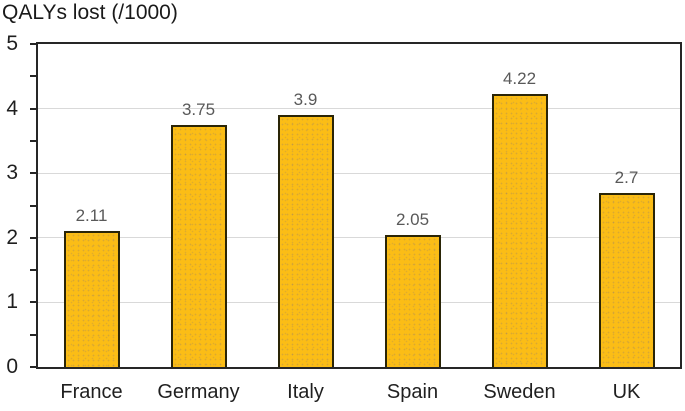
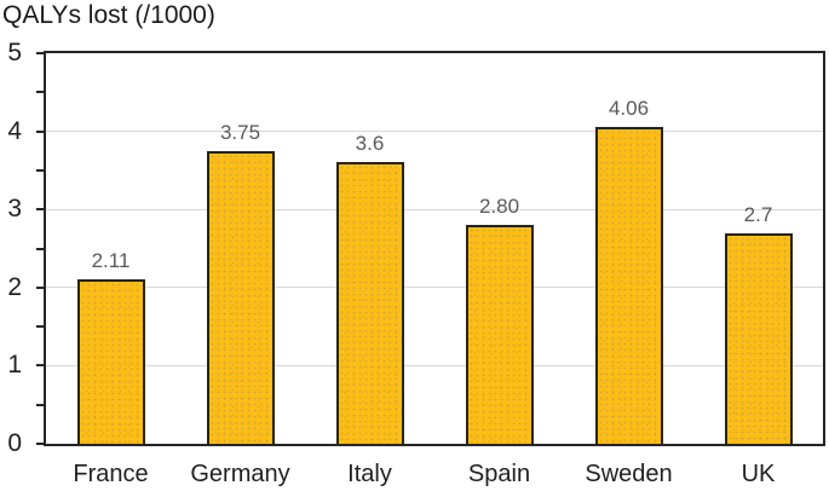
Italy: 3.9 -> 3.6
Spain: 2.05 -> 2.80
Sweden: 4.22 -> 4.06
